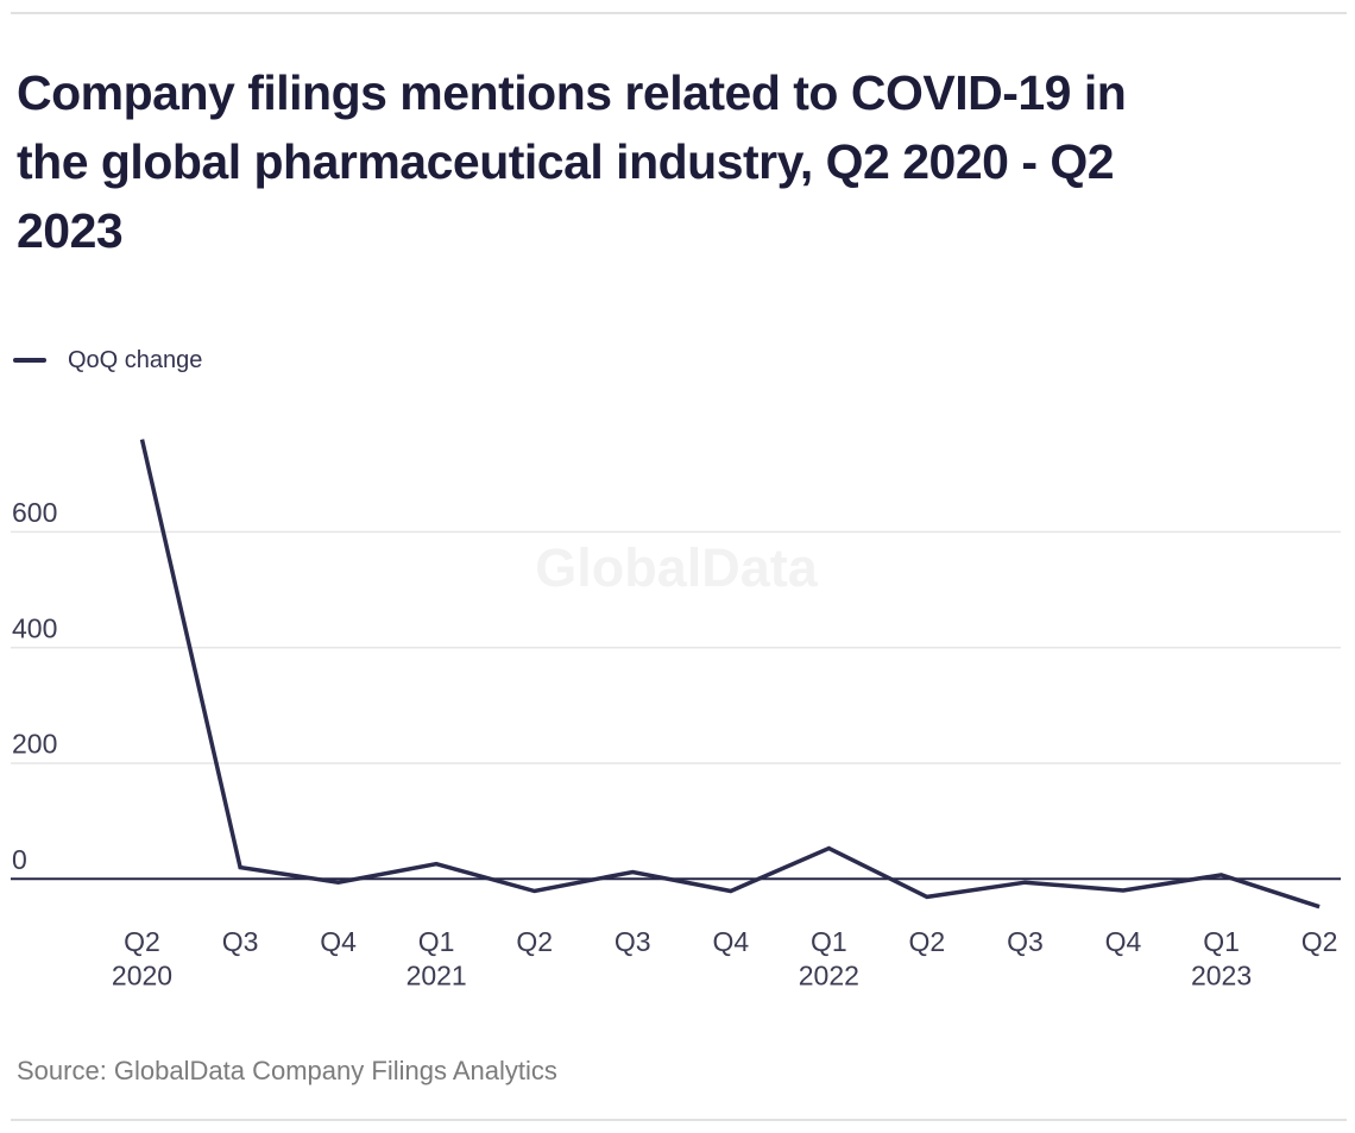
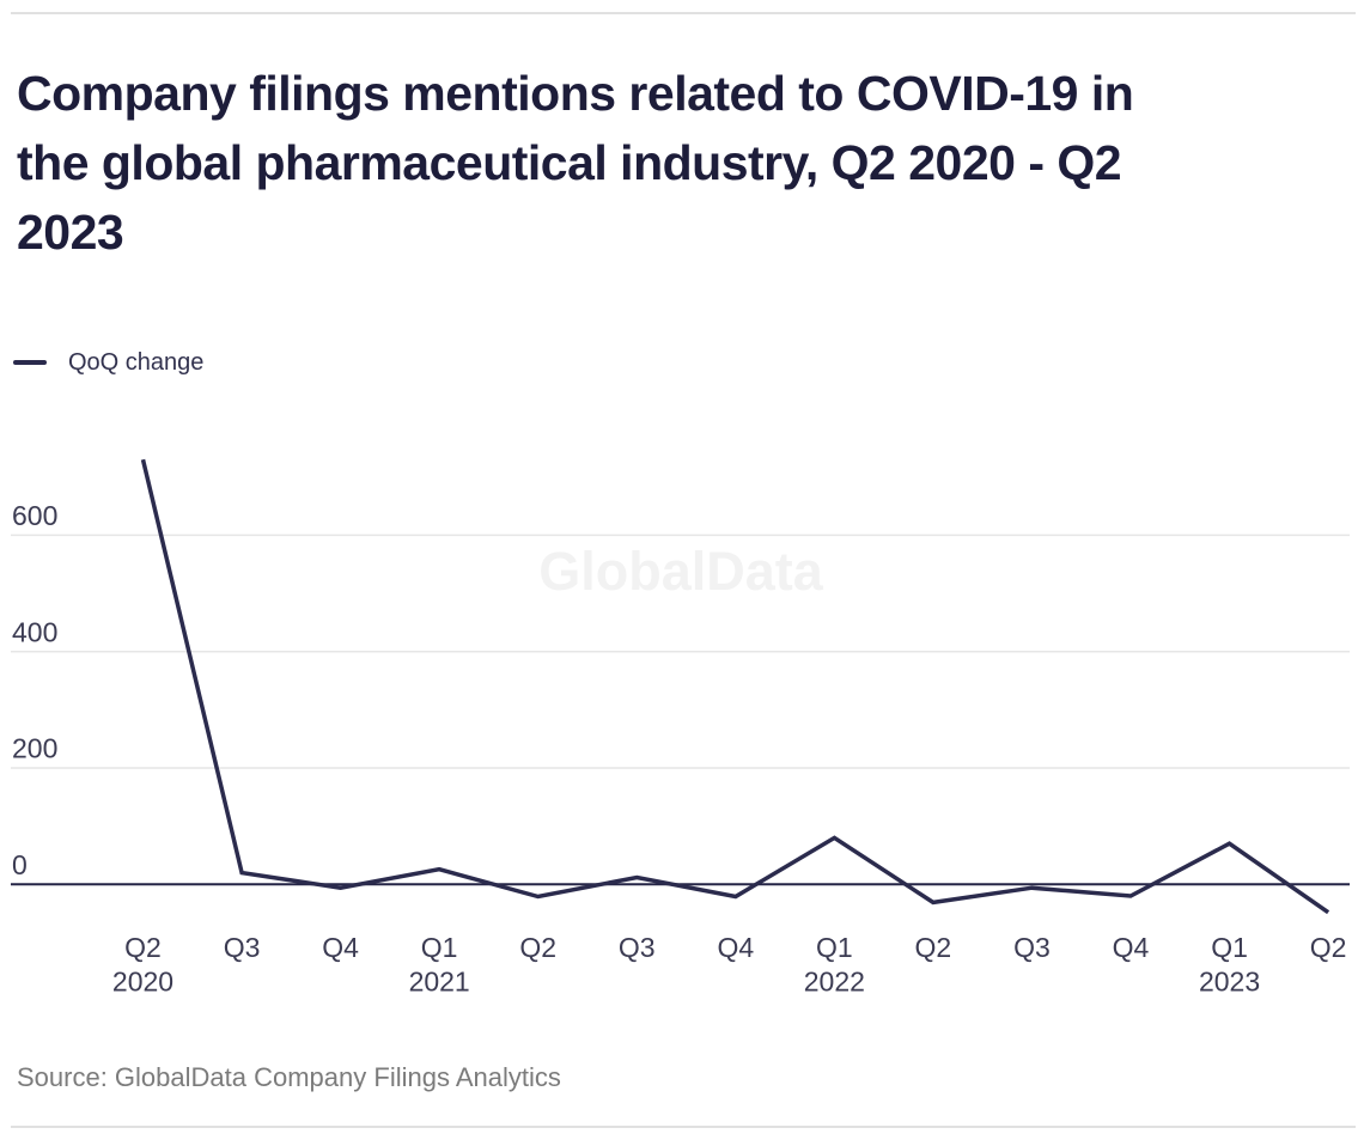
Q2 2020: 760 -> 730
Q1 2022: 50 -> 80
Q1 2023: 10 -> 70
